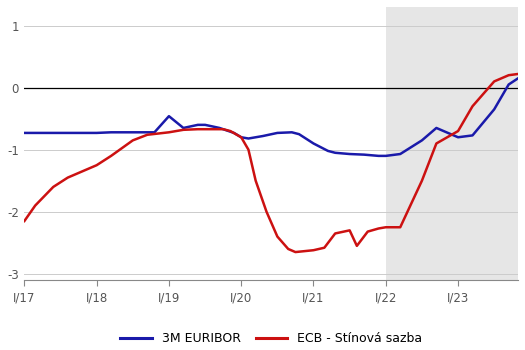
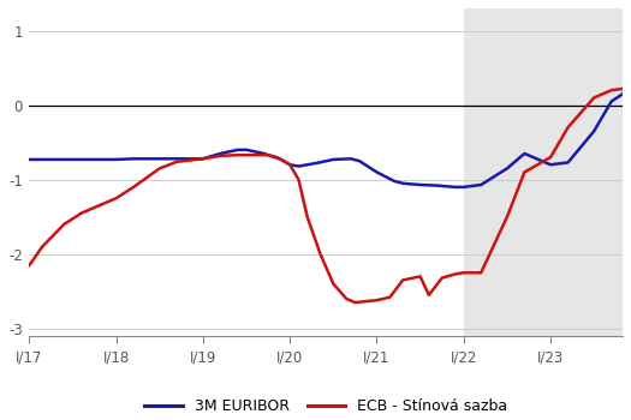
3M EURIBOR/I/19: -0.46 -> -0.72
